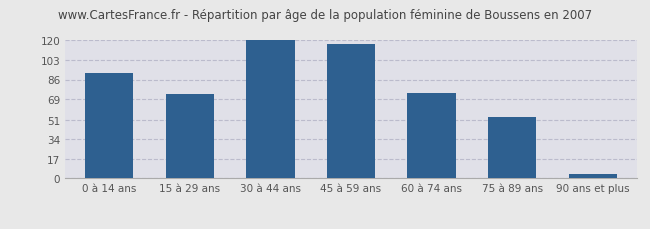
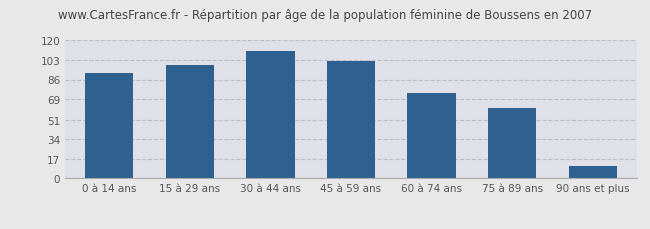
15 à 29 ans: 73 -> 99
30 à 44 ans: 120 -> 111
45 à 59 ans: 117 -> 102
75 à 89 ans: 53 -> 61
90 ans et plus: 4 -> 11
